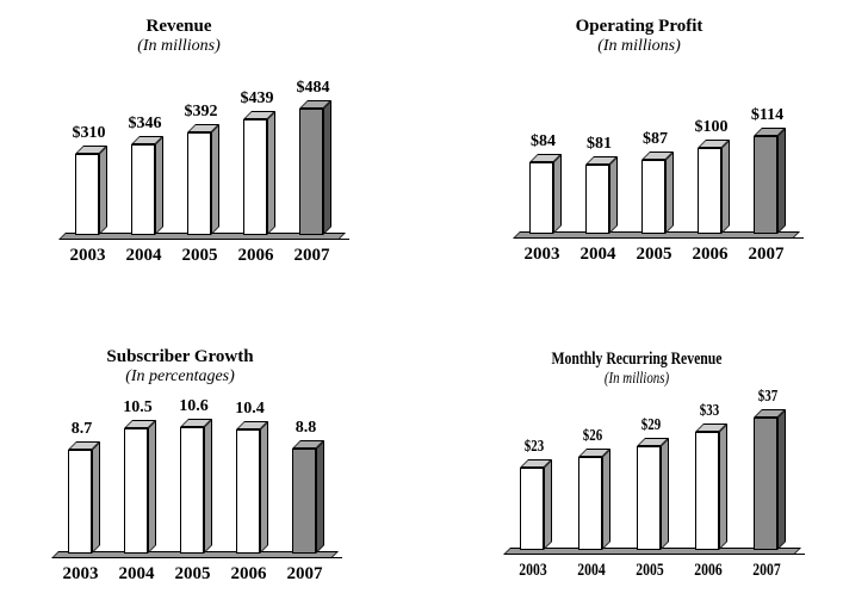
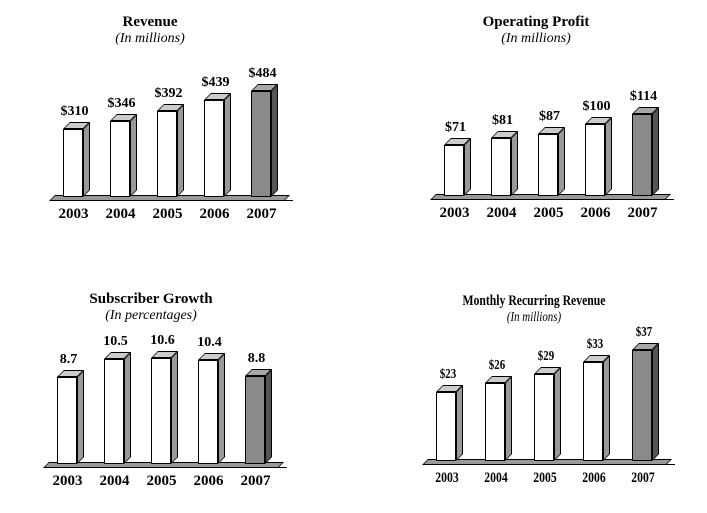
Operating Profit/2003: $84 -> $71
